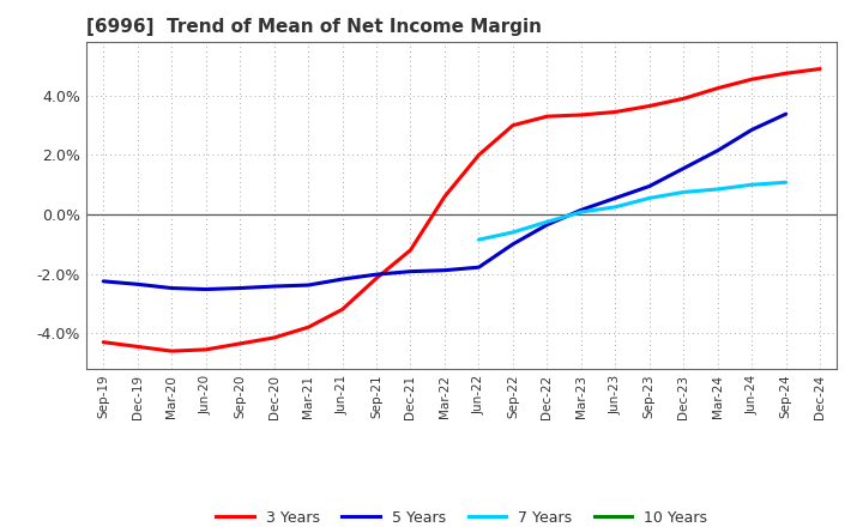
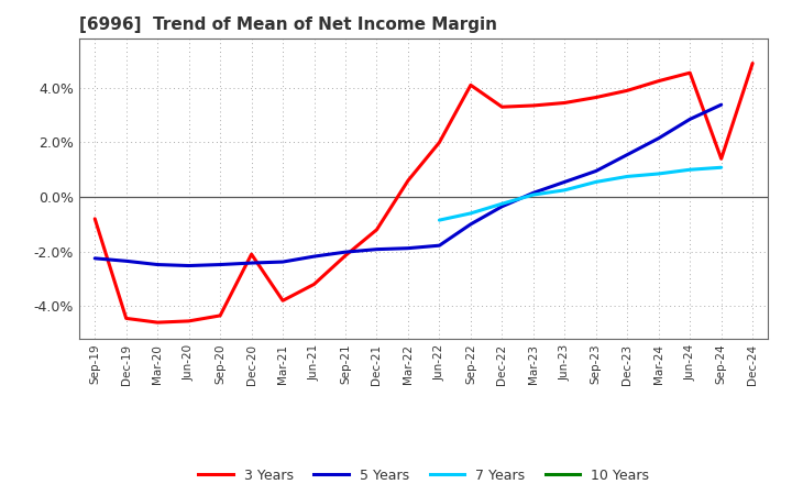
3 Years/Sep-19: -4.30% -> -0.80%
3 Years/Dec-20: -4.15% -> -2.10%
3 Years/Sep-22: 3.00% -> 4.10%
3 Years/Sep-24: 4.75% -> 1.40%
